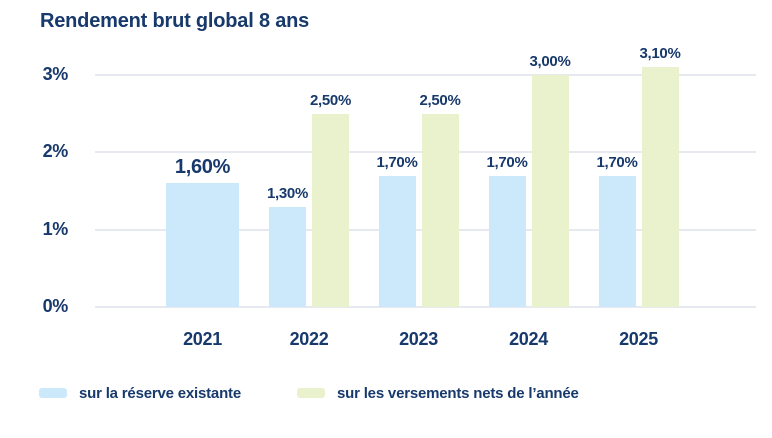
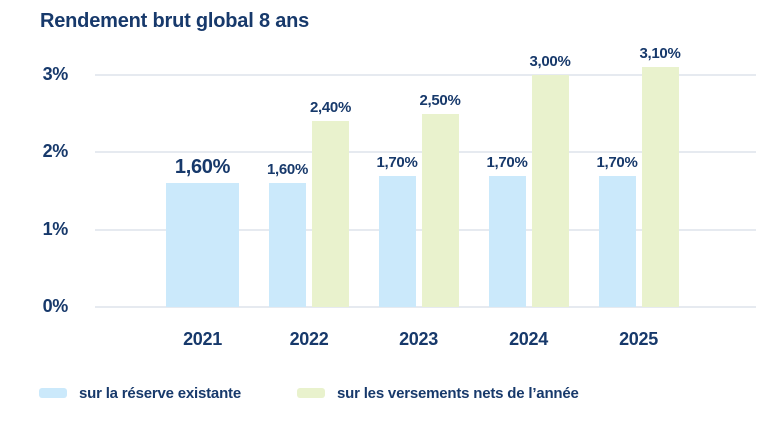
sur la réserve existante/2022: 1,30% -> 1,60%
sur les versements nets de l’année/2022: 2,50% -> 2,40%
